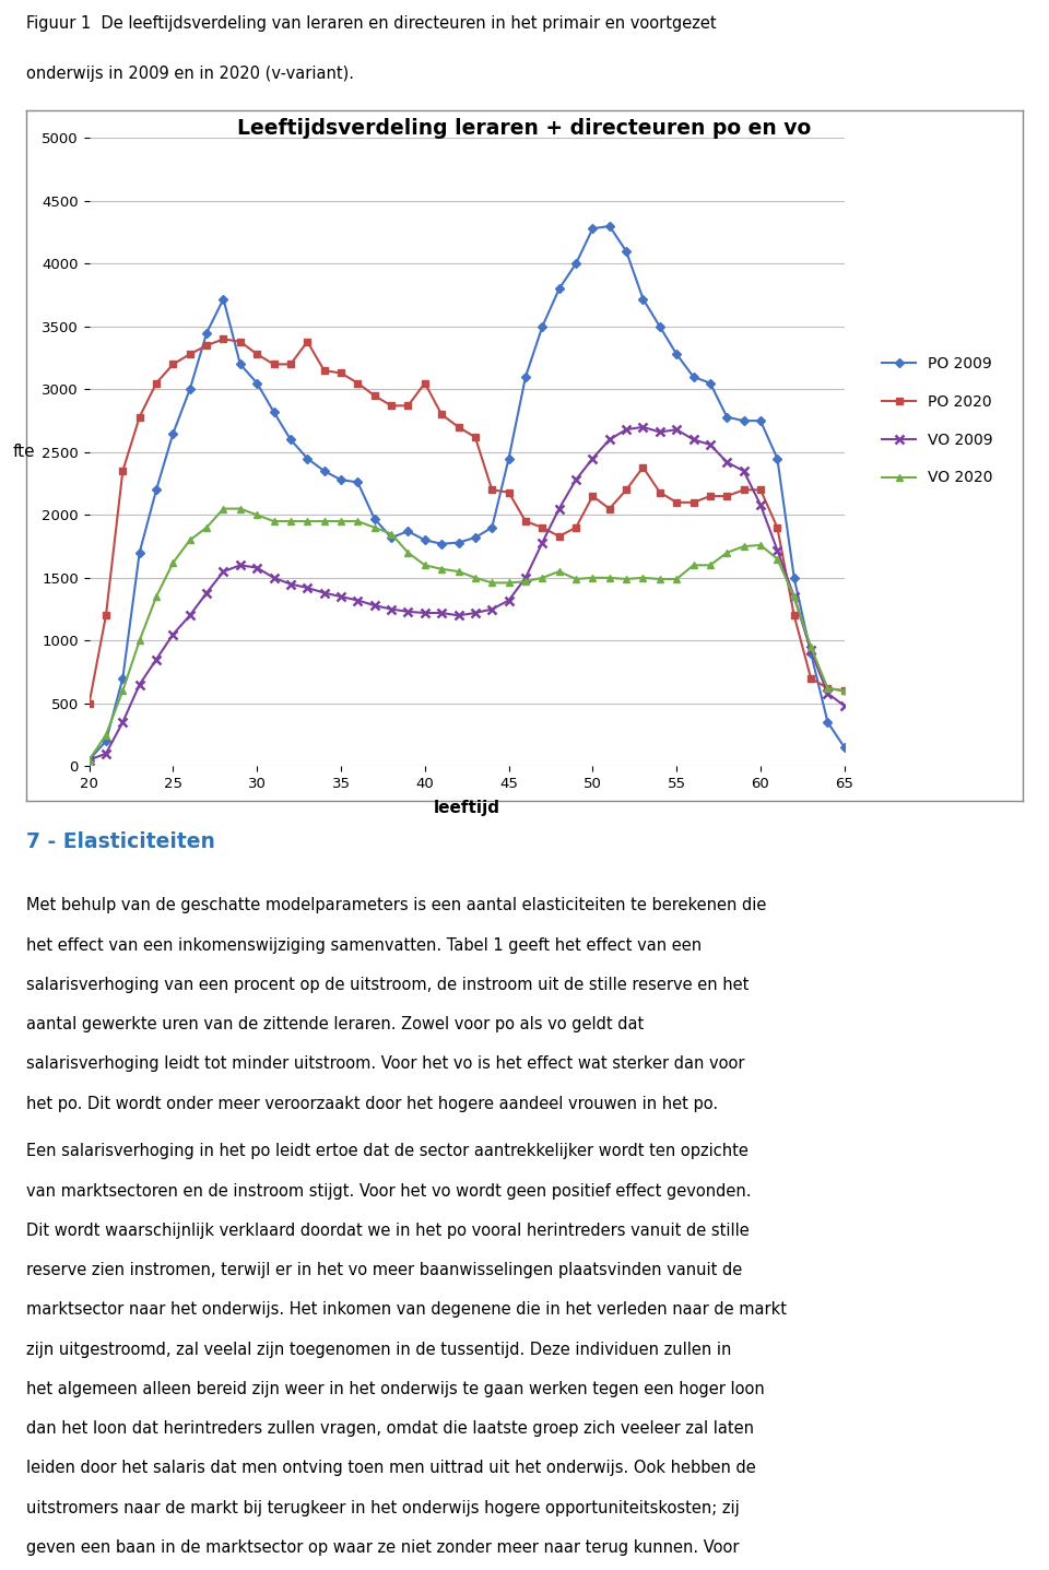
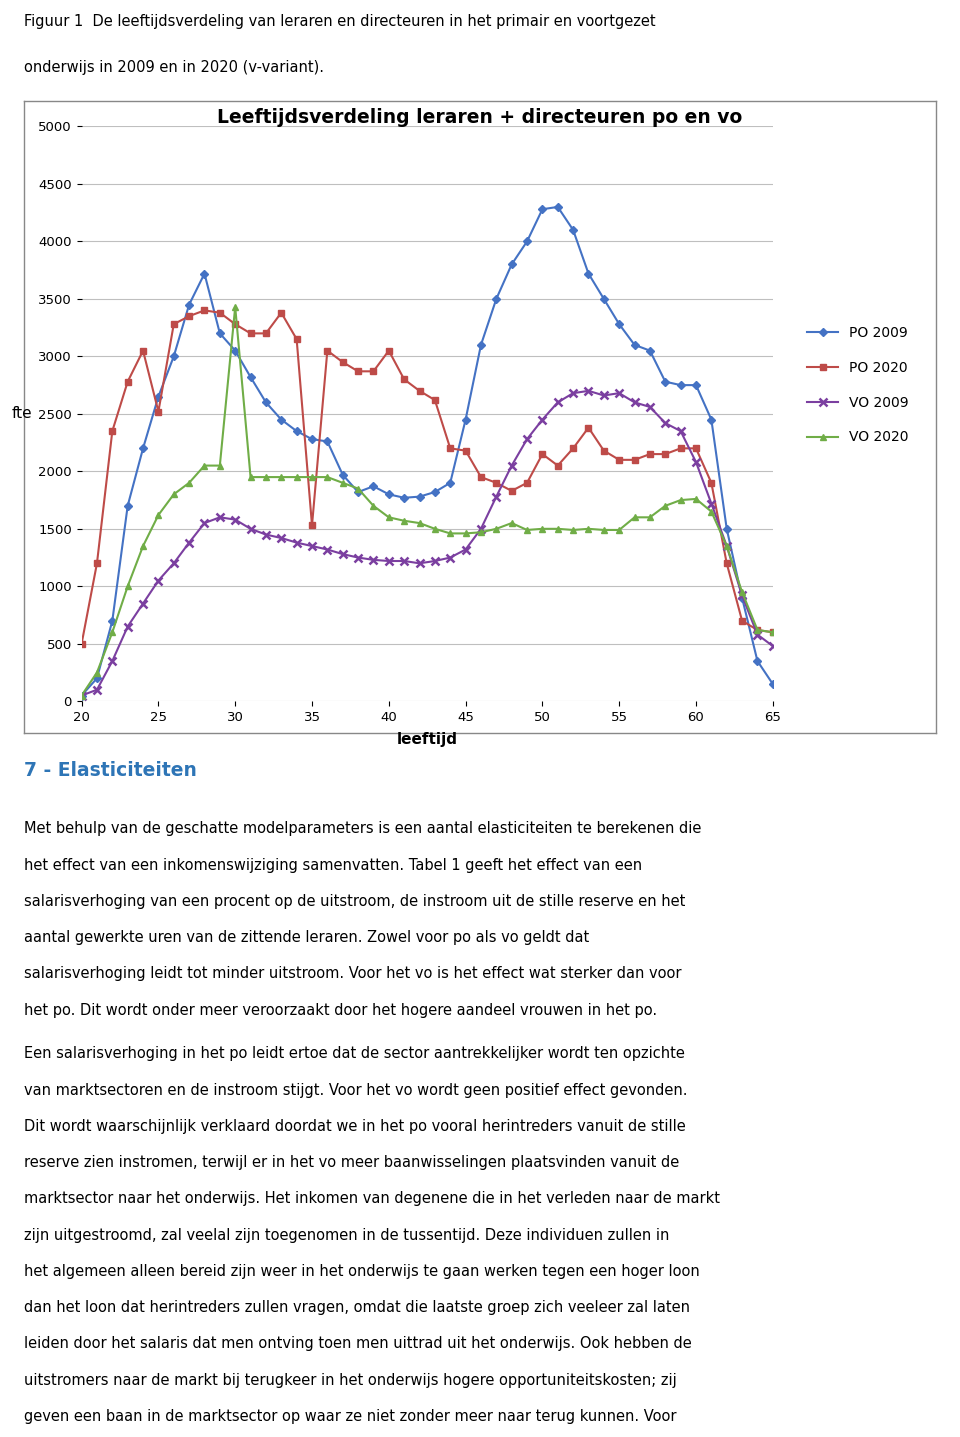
PO 2020/25: 3200 -> 2520
VO 2020/30: 2000 -> 3430
PO 2020/35: 3130 -> 1530
